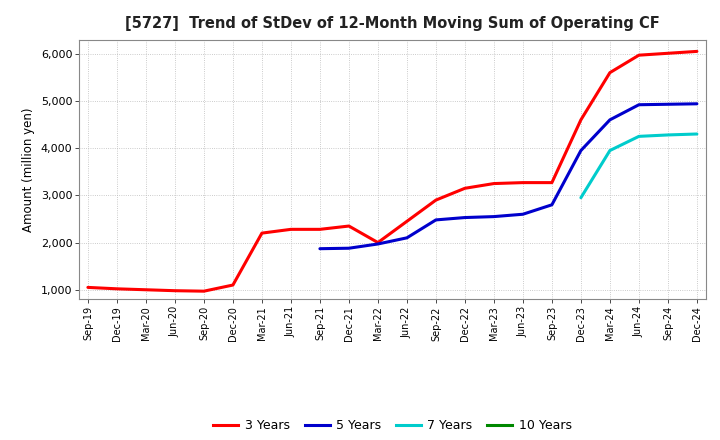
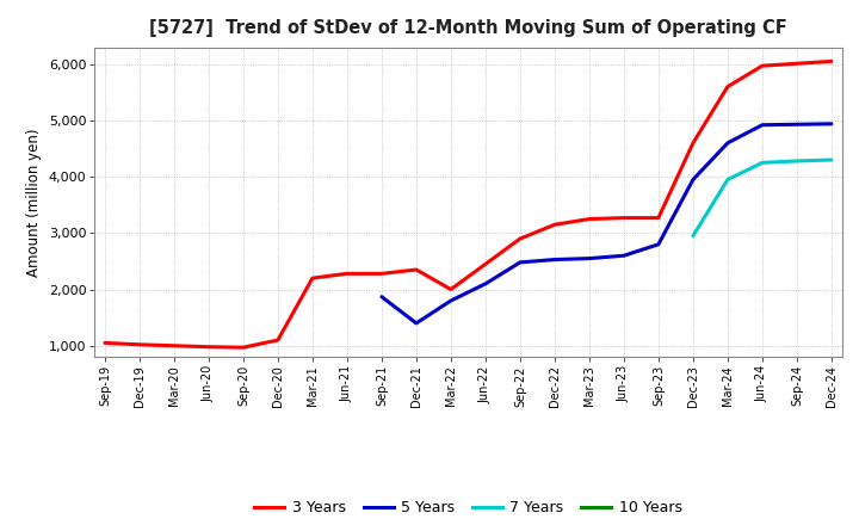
5 Years/Dec-21: 1,880 -> 1,400
5 Years/Mar-22: 1,970 -> 1,800
